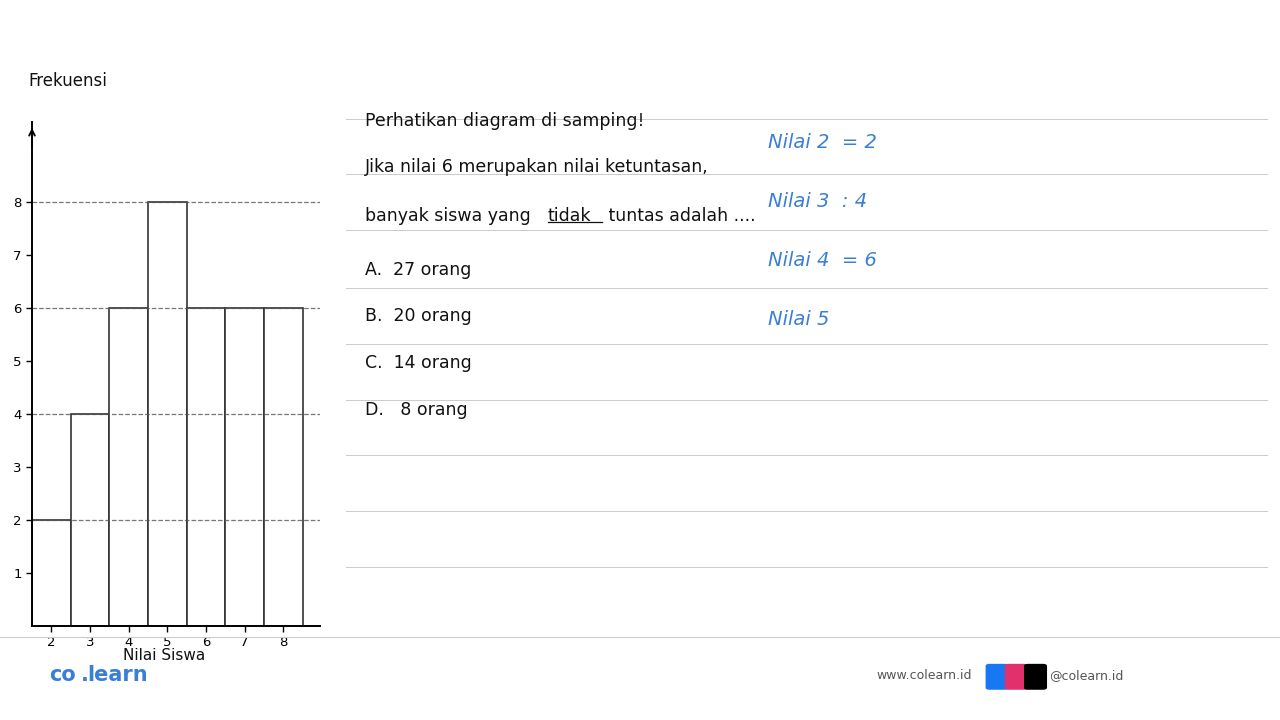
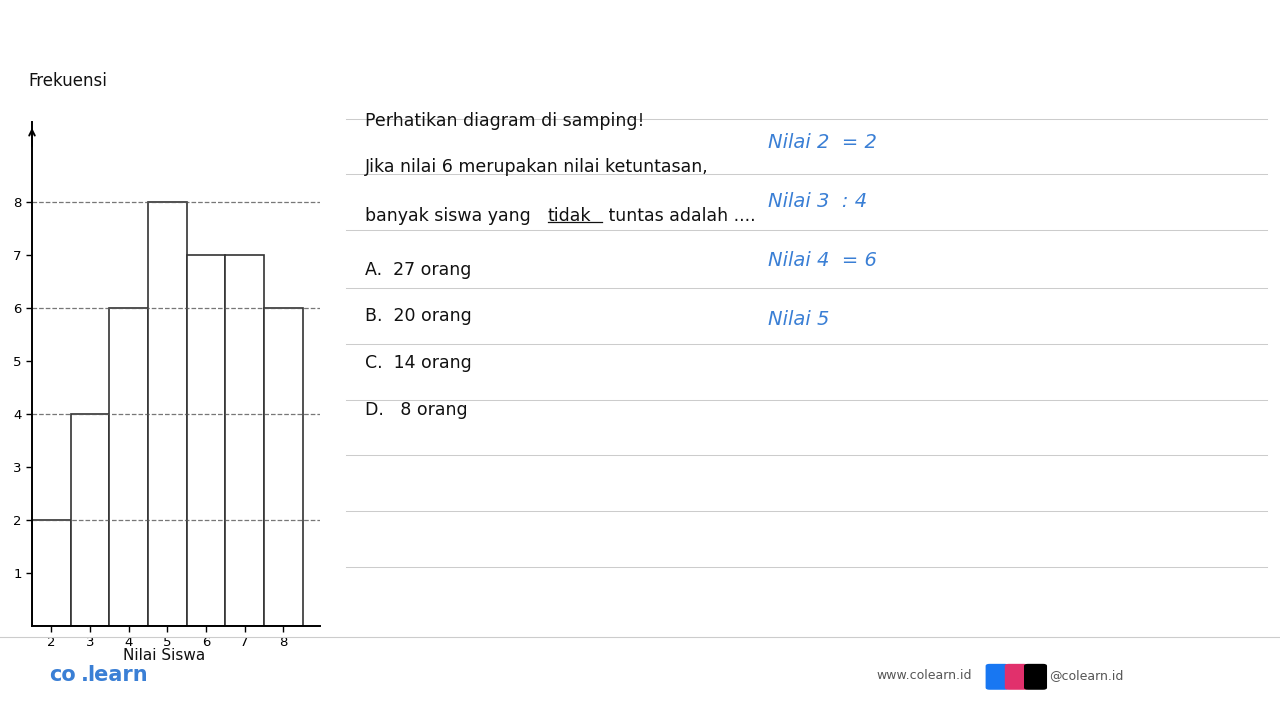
6: 6 -> 7
7: 6 -> 7
